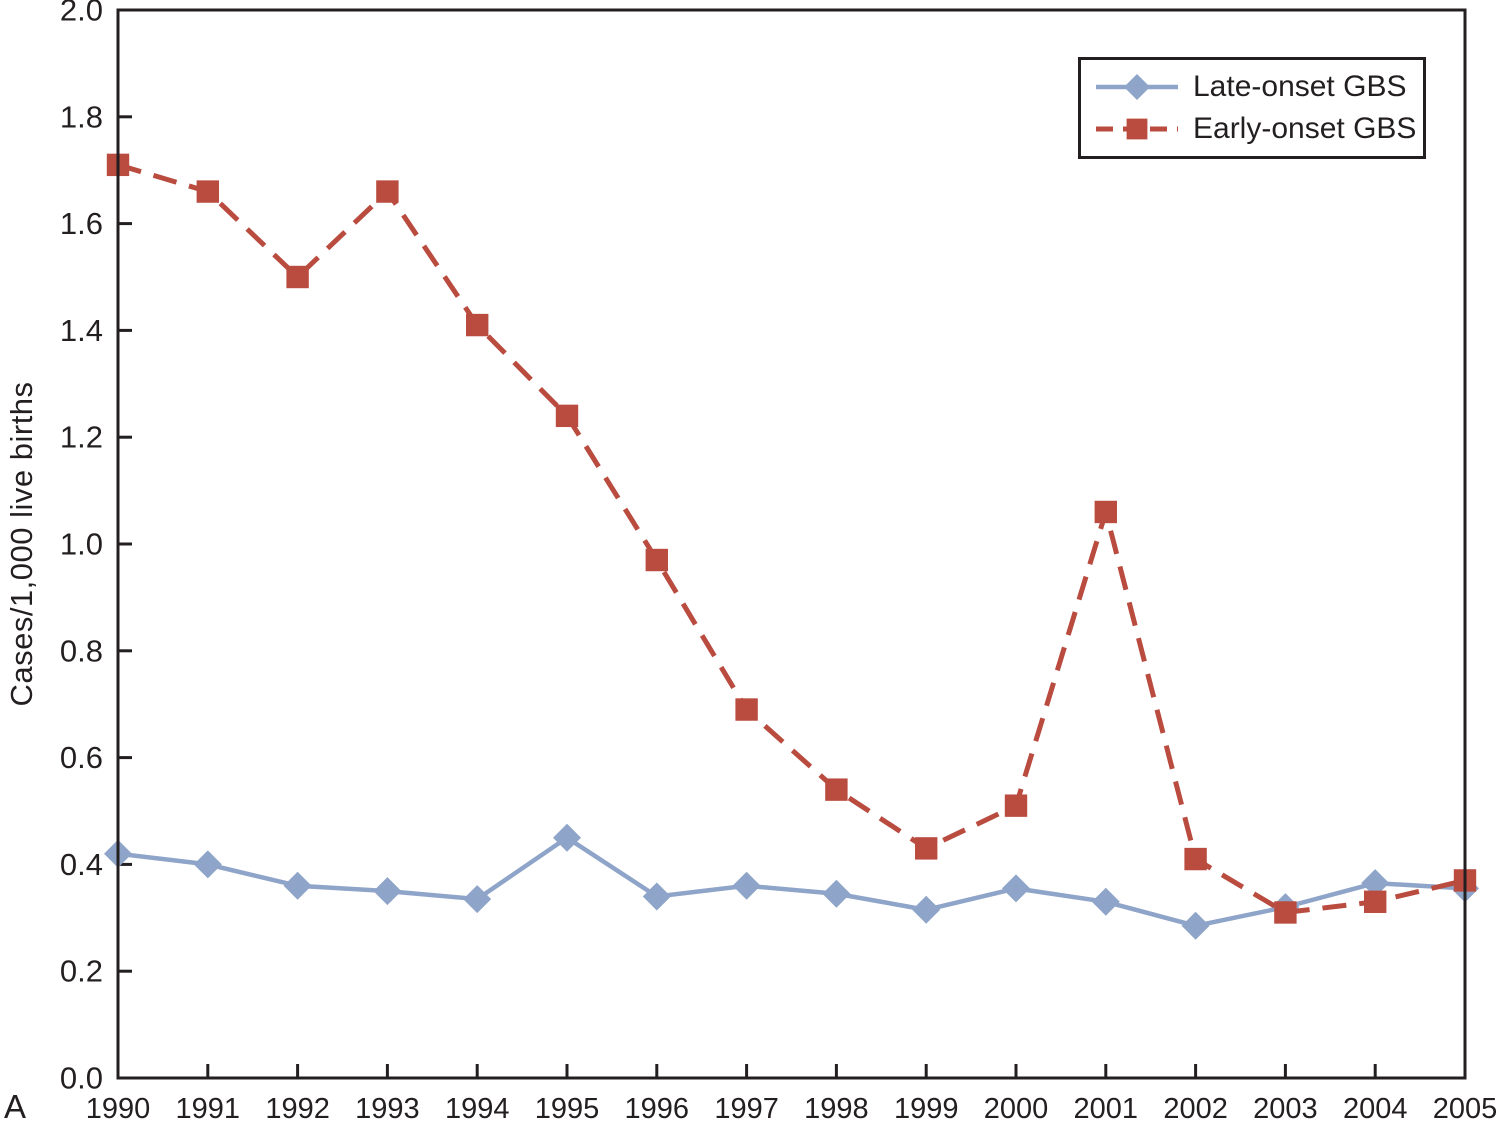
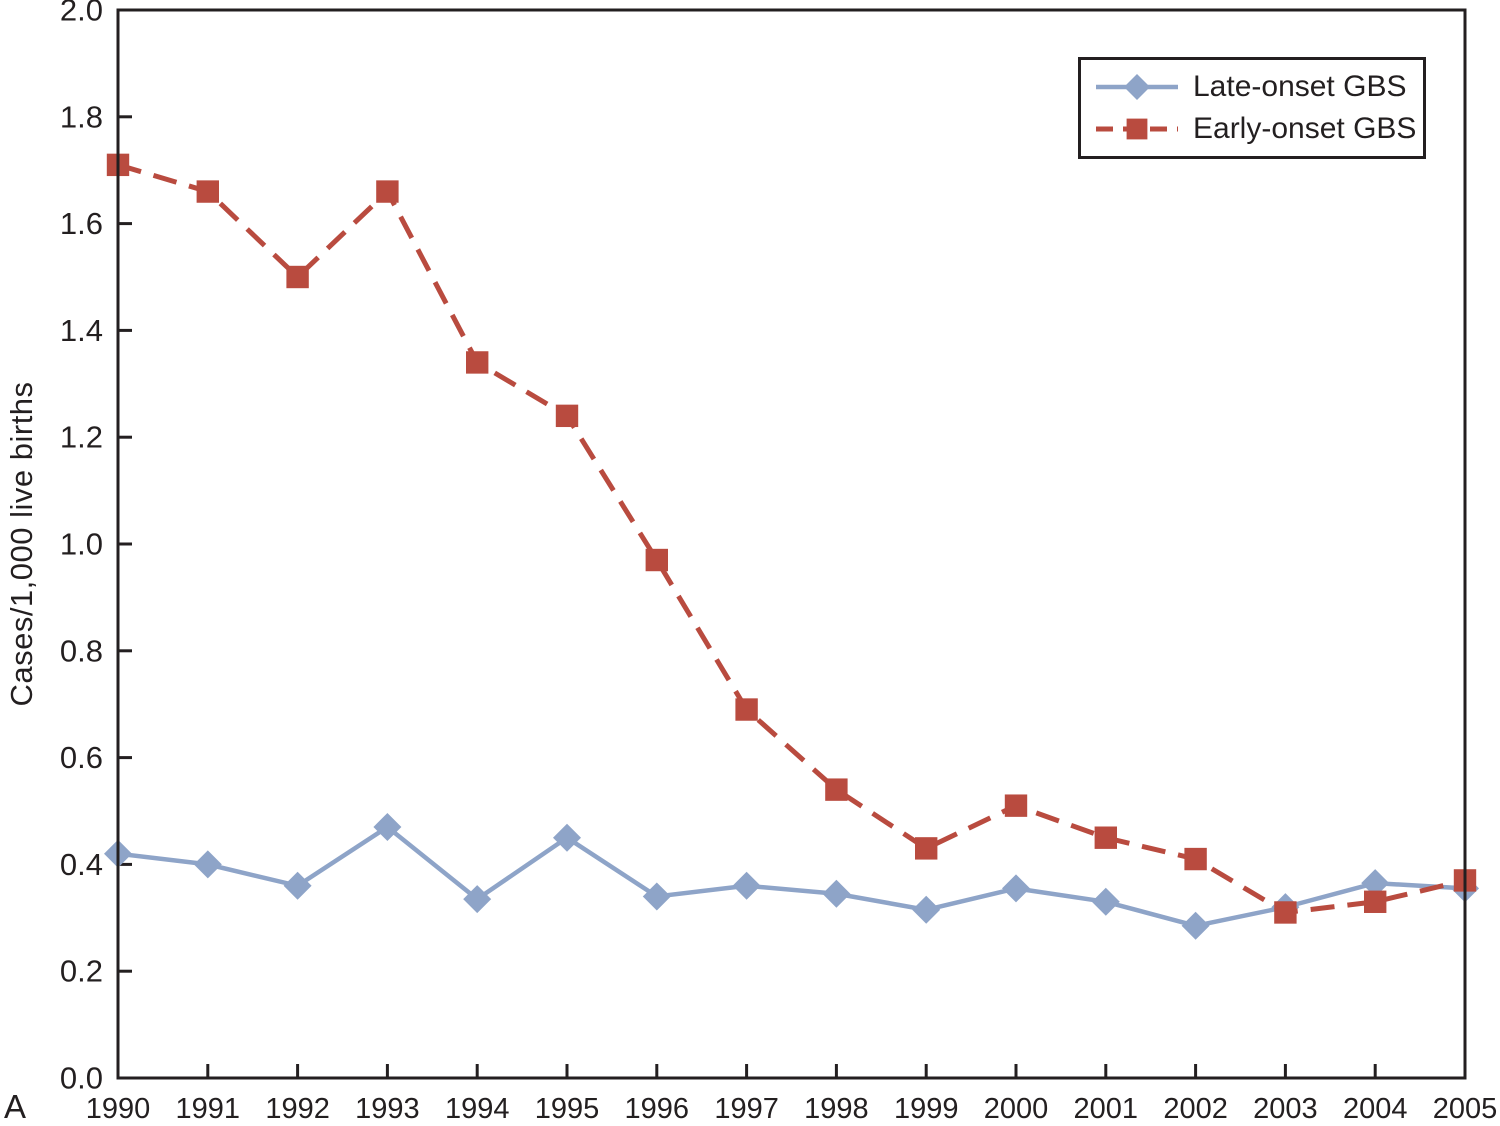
Late-onset GBS/1993: 0.35 -> 0.47
Early-onset GBS/1994: 1.41 -> 1.34
Early-onset GBS/2001: 1.06 -> 0.45
